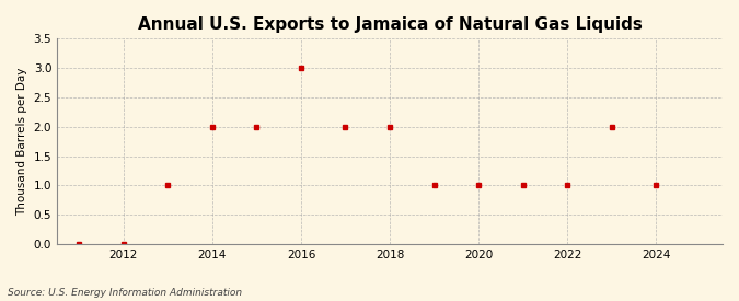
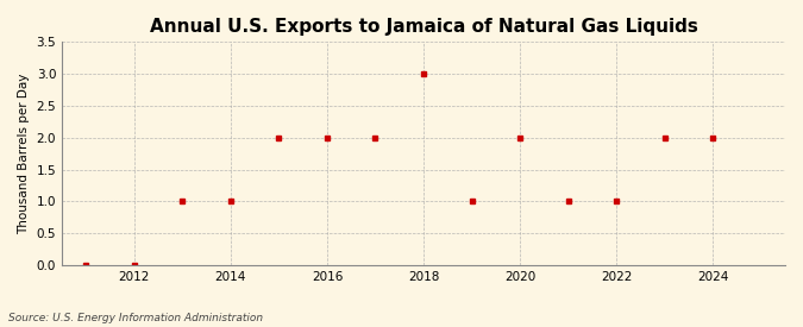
2014: 2 -> 1
2016: 3 -> 2
2018: 2 -> 3
2020: 1 -> 2
2024: 1 -> 2
